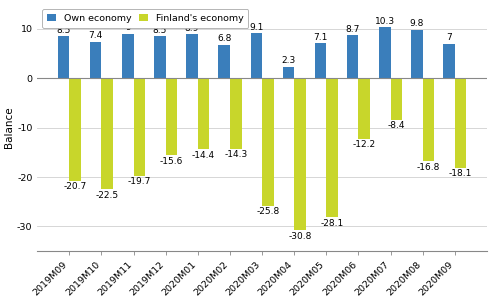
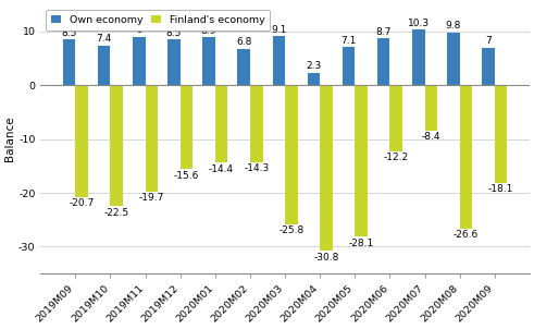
Finland's economy/2020M08: -16.8 -> -26.6
